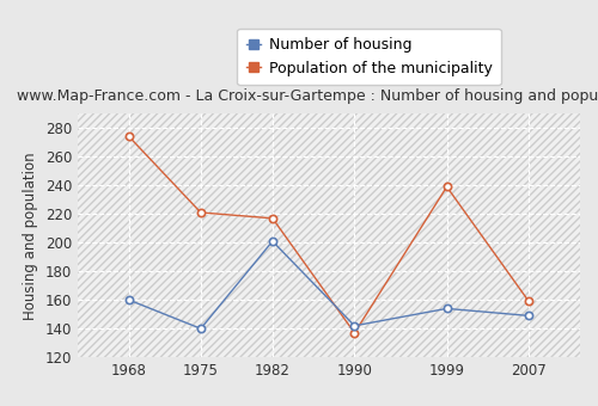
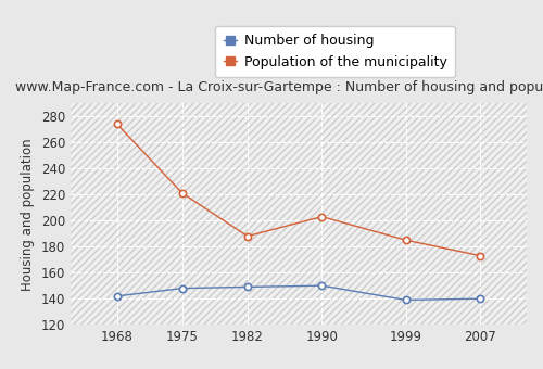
Number of housing/1968: 160 -> 142
Number of housing/1975: 140 -> 148
Number of housing/1982: 201 -> 149
Population of the municipality/1982: 217 -> 188
Number of housing/1990: 142 -> 150
Population of the municipality/1990: 137 -> 203
Number of housing/1999: 154 -> 139
Population of the municipality/1999: 239 -> 185
Number of housing/2007: 149 -> 140
Population of the municipality/2007: 159 -> 173
